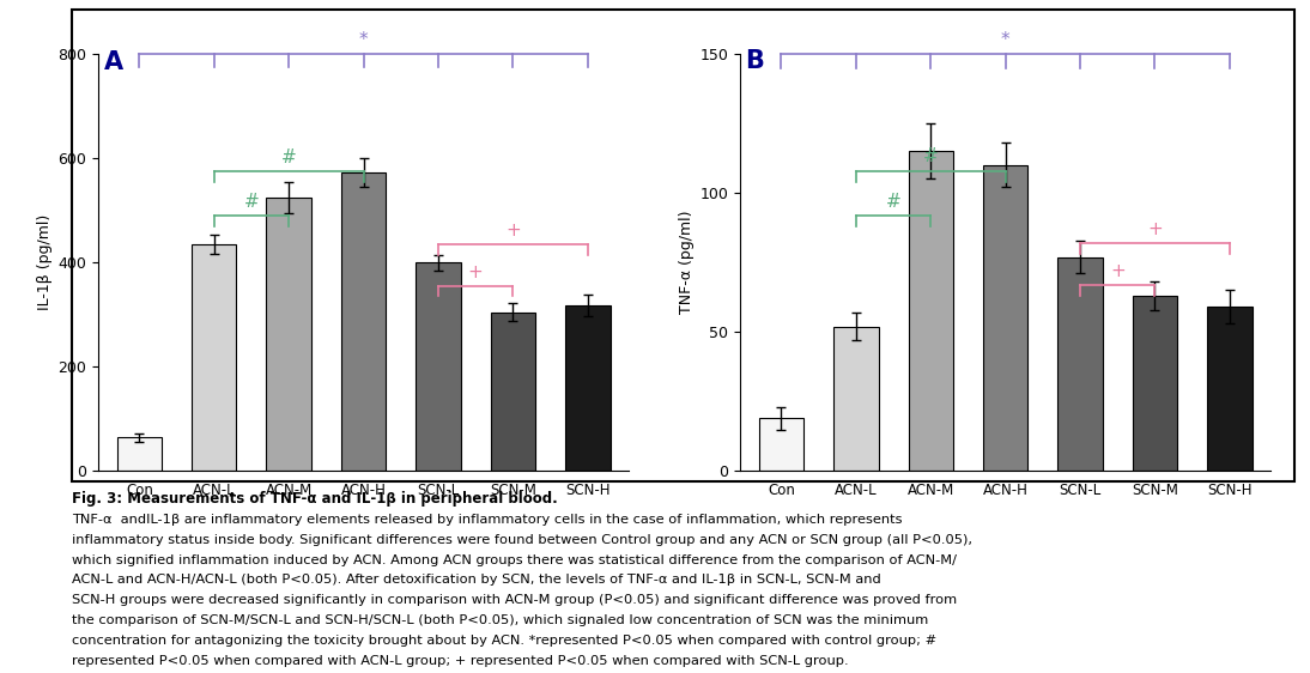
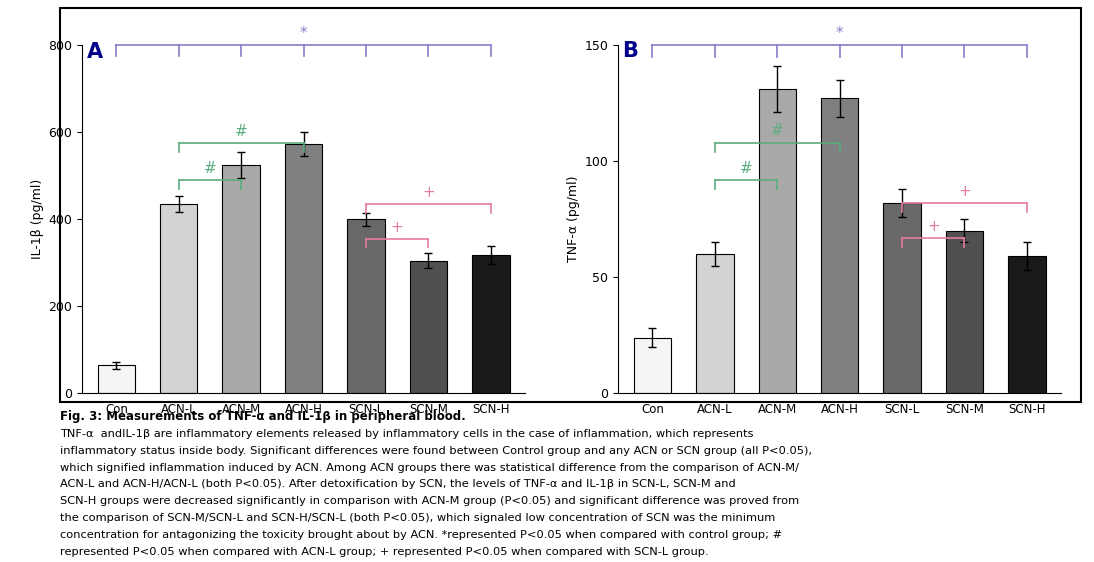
Con: 19 -> 24
ACN-L: 52 -> 60
ACN-M: 115 -> 131
ACN-H: 110 -> 127
SCN-L: 77 -> 82
SCN-M: 63 -> 70
